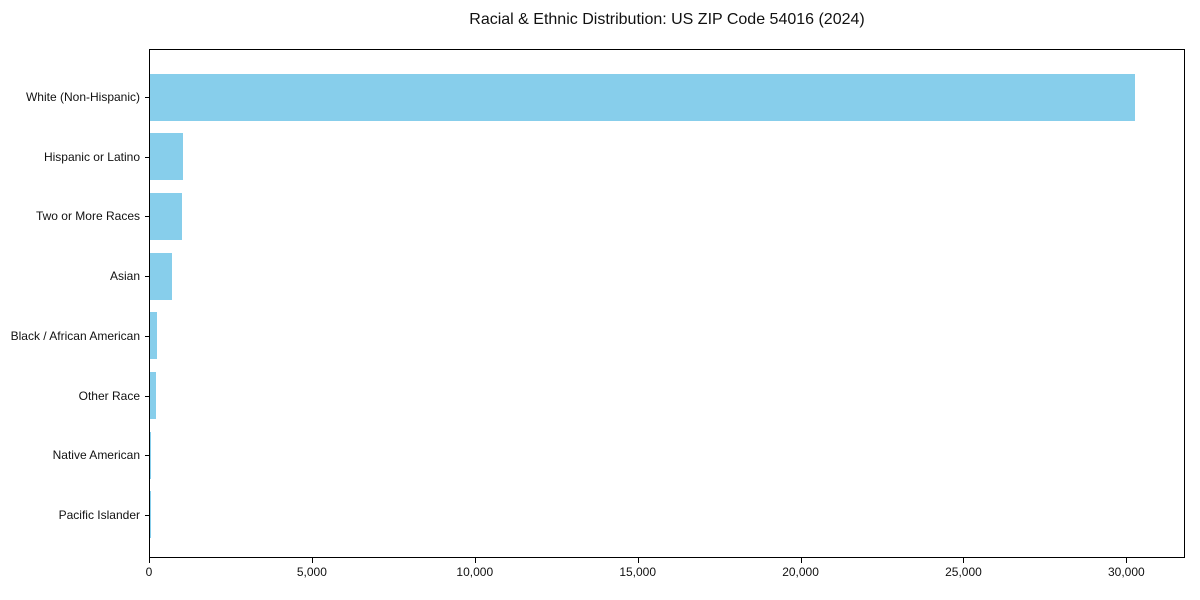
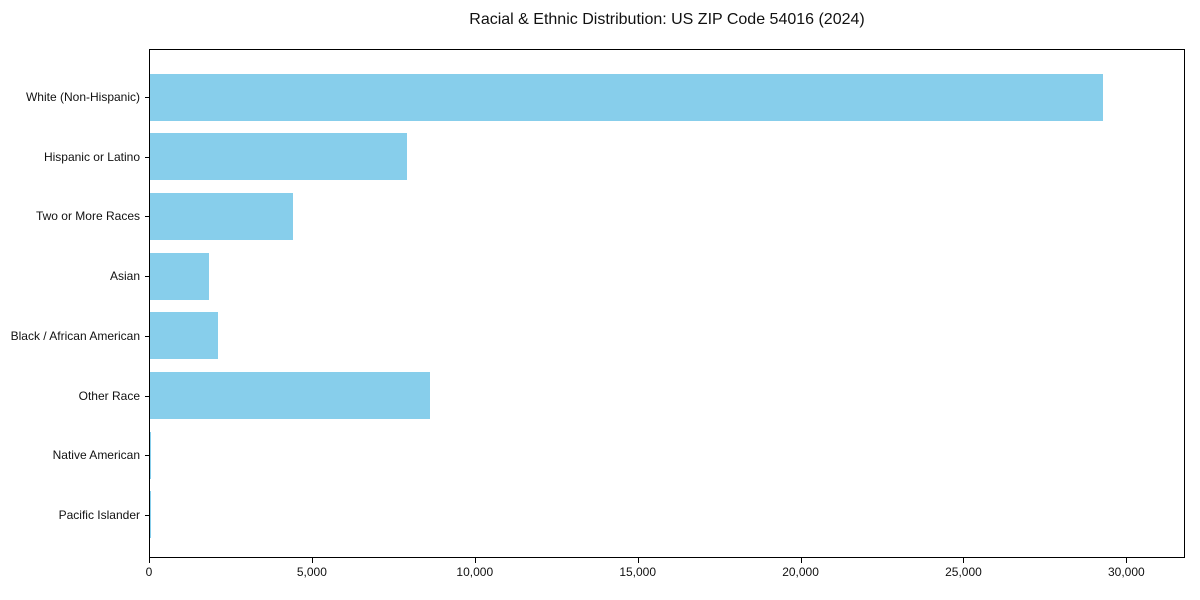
White (Non-Hispanic): 30300 -> 29300
Hispanic or Latino: 1000 -> 7900
Two or More Races: 1000 -> 4400
Asian: 700 -> 1800
Black / African American: 200 -> 2100
Other Race: 200 -> 8600
